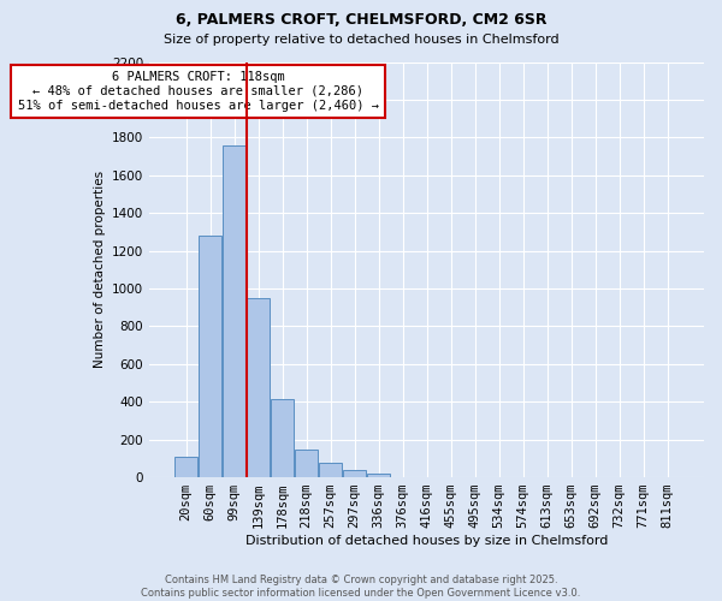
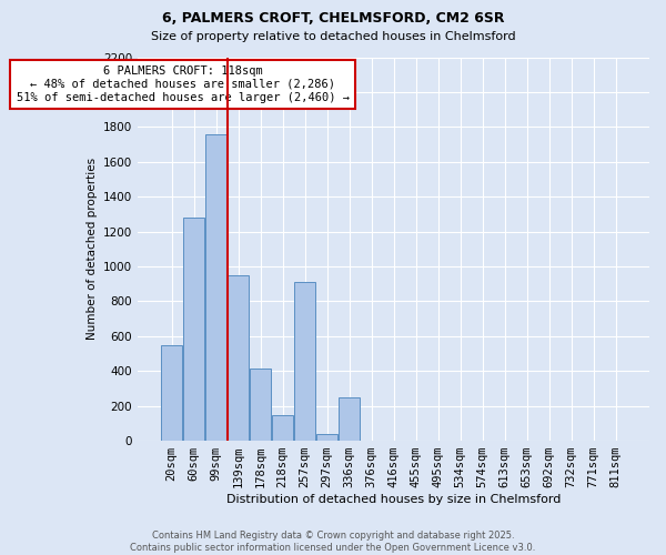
20sqm: 110 -> 550
257sqm: 80 -> 910
336sqm: 20 -> 250
